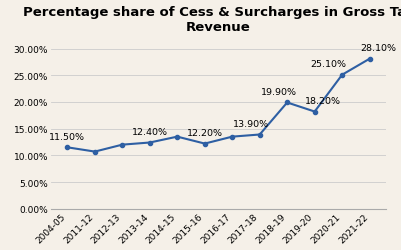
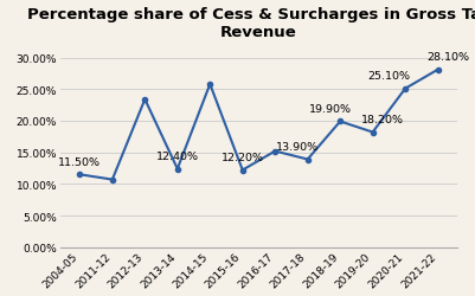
2012-13: 12.0% -> 23.4%
2014-15: 13.5% -> 25.8%
2016-17: 13.5% -> 15.2%
